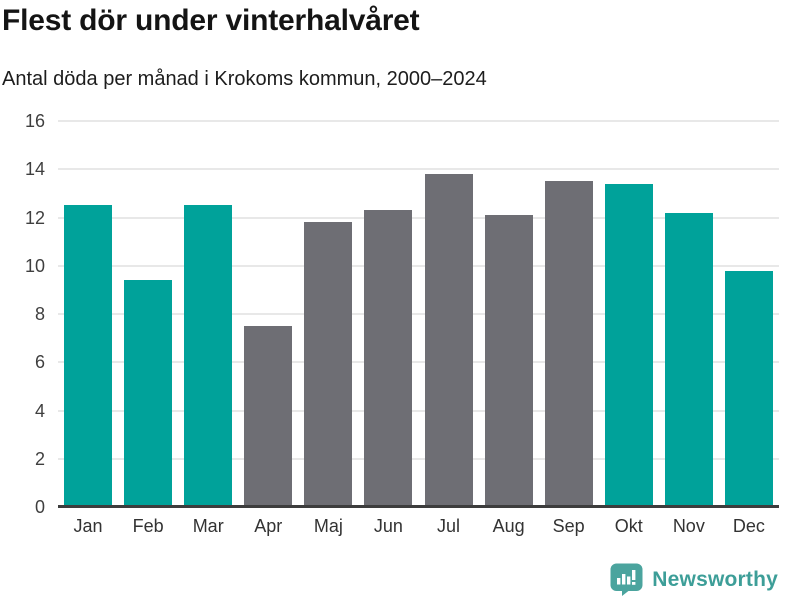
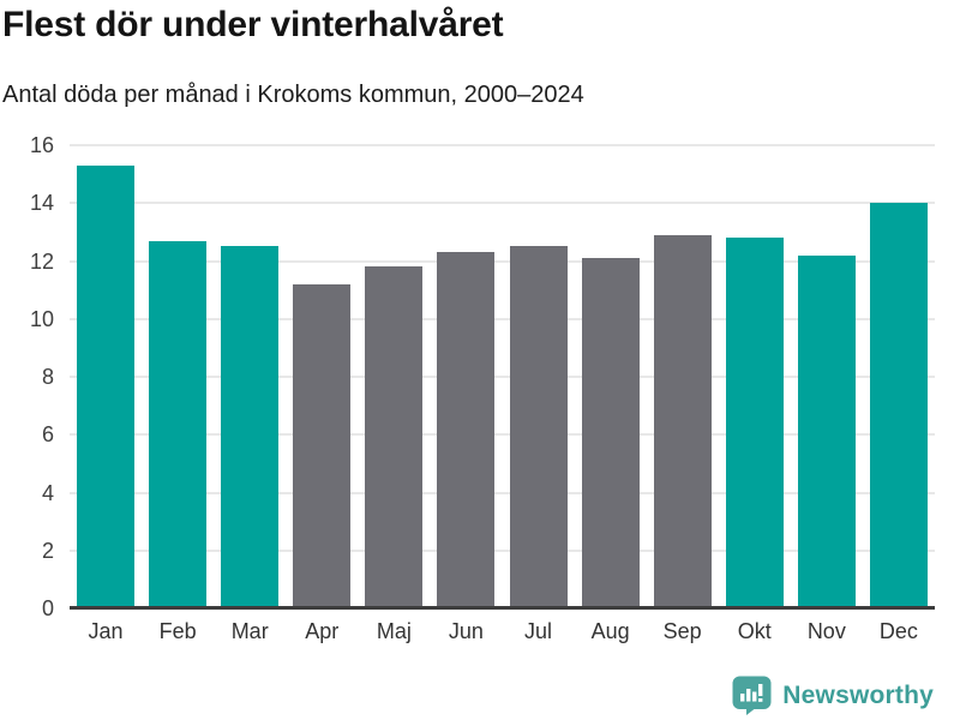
Jan: 12.5 -> 15.3
Feb: 9.4 -> 12.7
Apr: 7.5 -> 11.2
Jul: 13.8 -> 12.5
Sep: 13.5 -> 12.9
Okt: 13.4 -> 12.8
Dec: 9.8 -> 14.0
